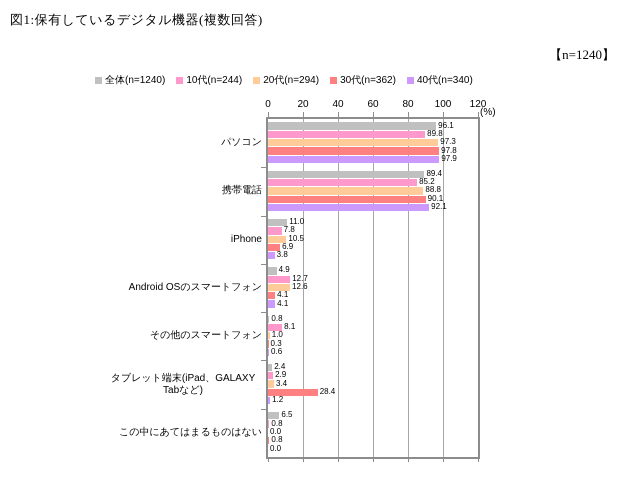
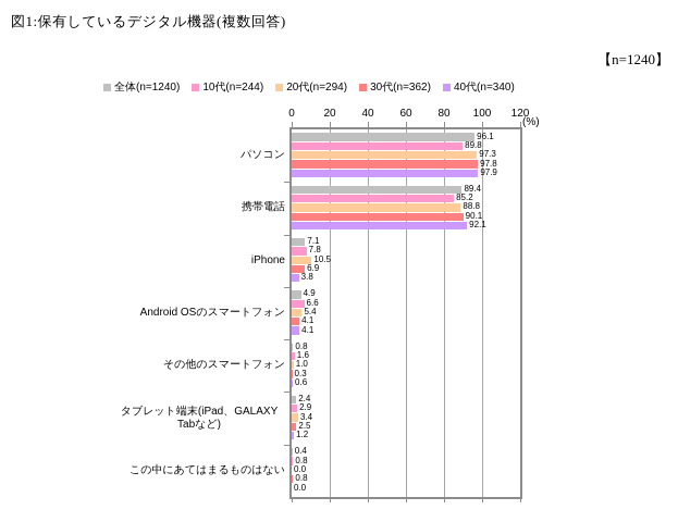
全体(n=1240)/iPhone: 11.0 -> 7.1
10代(n=244)/Android OSのスマートフォン: 12.7 -> 6.6
20代(n=294)/Android OSのスマートフォン: 12.6 -> 5.4
10代(n=244)/その他のスマートフォン: 8.1 -> 1.6
30代(n=362)/タブレット端末(iPad、GALAXY Tabなど): 28.4 -> 2.5
全体(n=1240)/この中にあてはまるものはない: 6.5 -> 0.4
